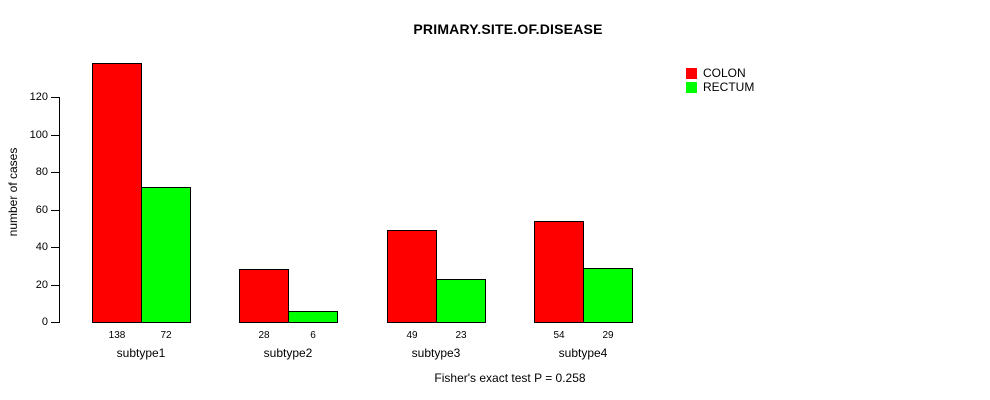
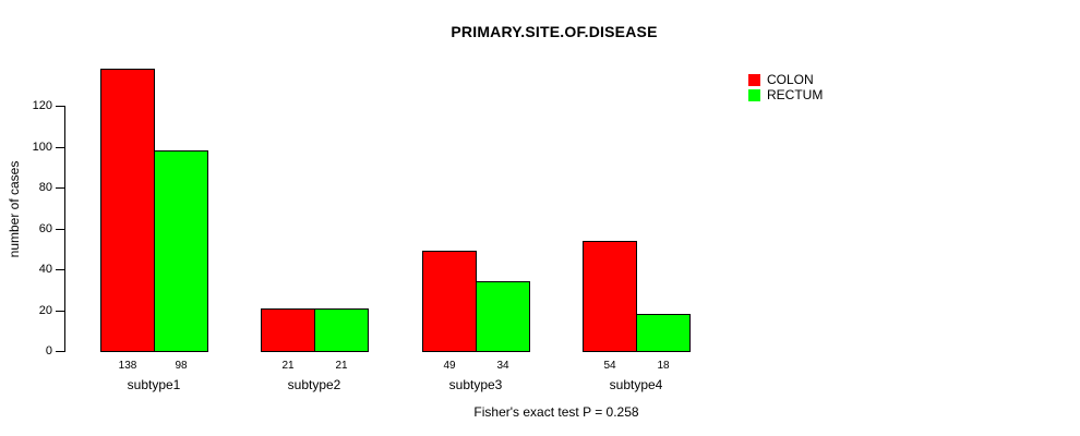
RECTUM/subtype1: 72 -> 98
COLON/subtype2: 28 -> 21
RECTUM/subtype2: 6 -> 21
RECTUM/subtype3: 23 -> 34
RECTUM/subtype4: 29 -> 18
